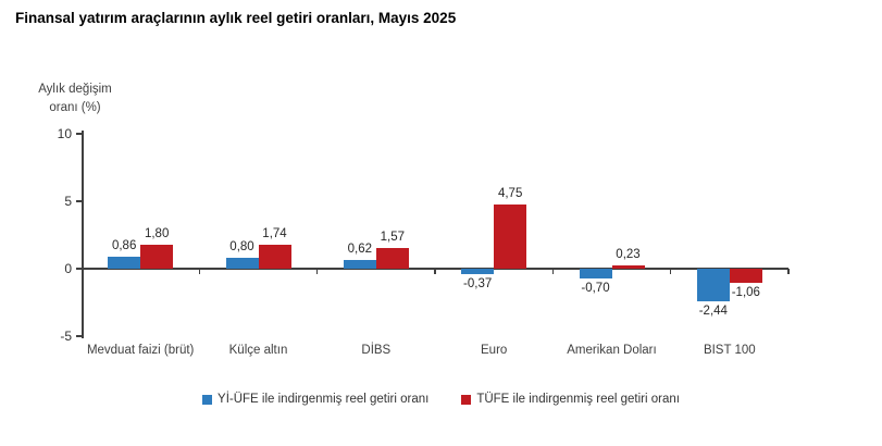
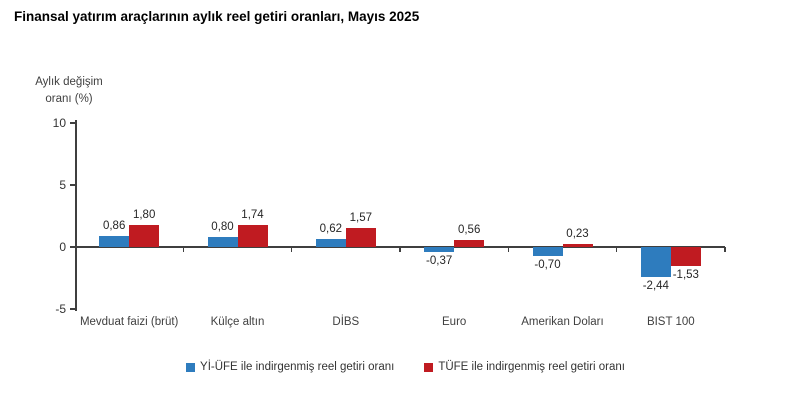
TÜFE ile indirgenmiş reel getiri oranı/Euro: 4,75 -> 0,56
TÜFE ile indirgenmiş reel getiri oranı/BIST 100: -1,06 -> -1,53
